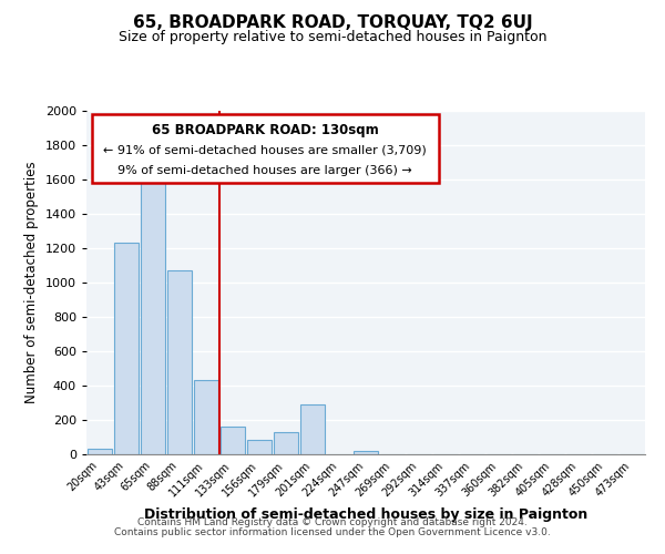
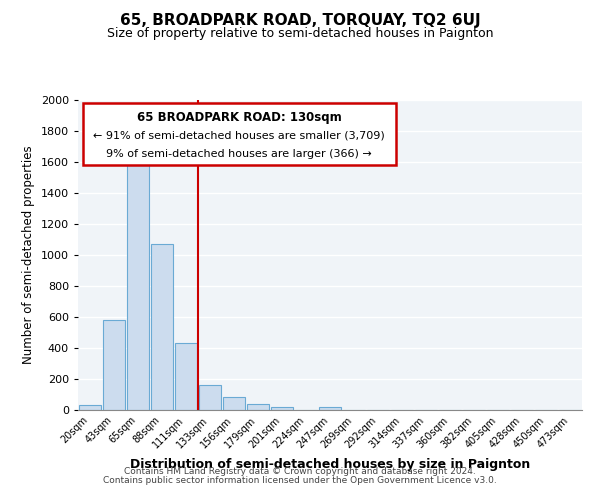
43sqm: 1230 -> 580
179sqm: 130 -> 40
201sqm: 290 -> 20
